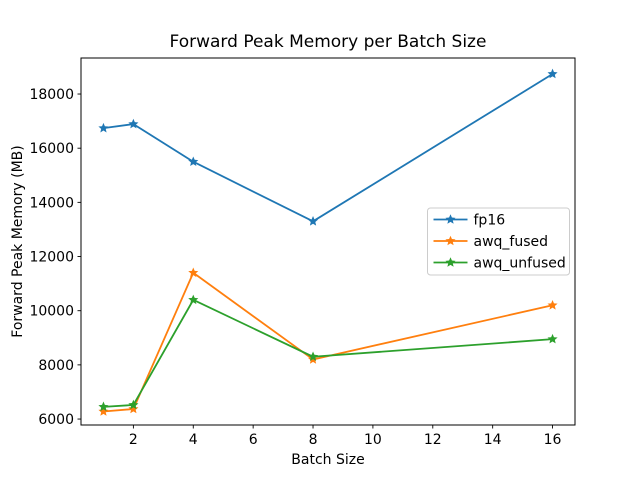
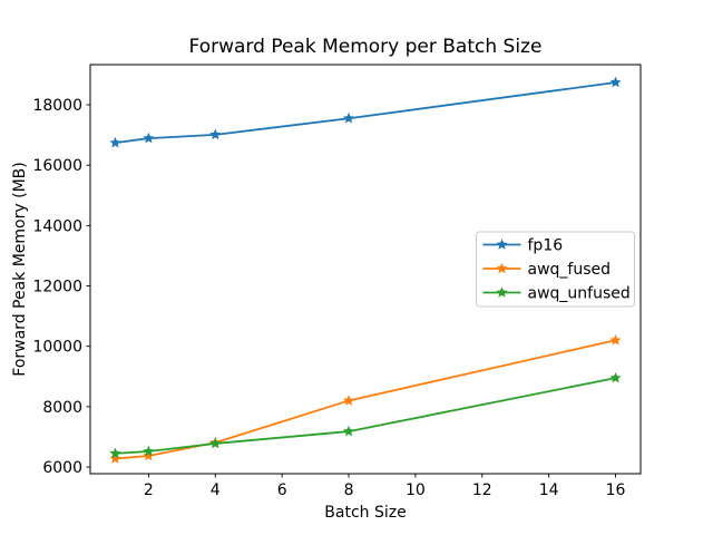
fp16/4: 15500 -> 17000
awq_fused/4: 11400 -> 6800
awq_unfused/4: 10400 -> 6800
fp16/8: 13300 -> 17600
awq_unfused/8: 8300 -> 7200
